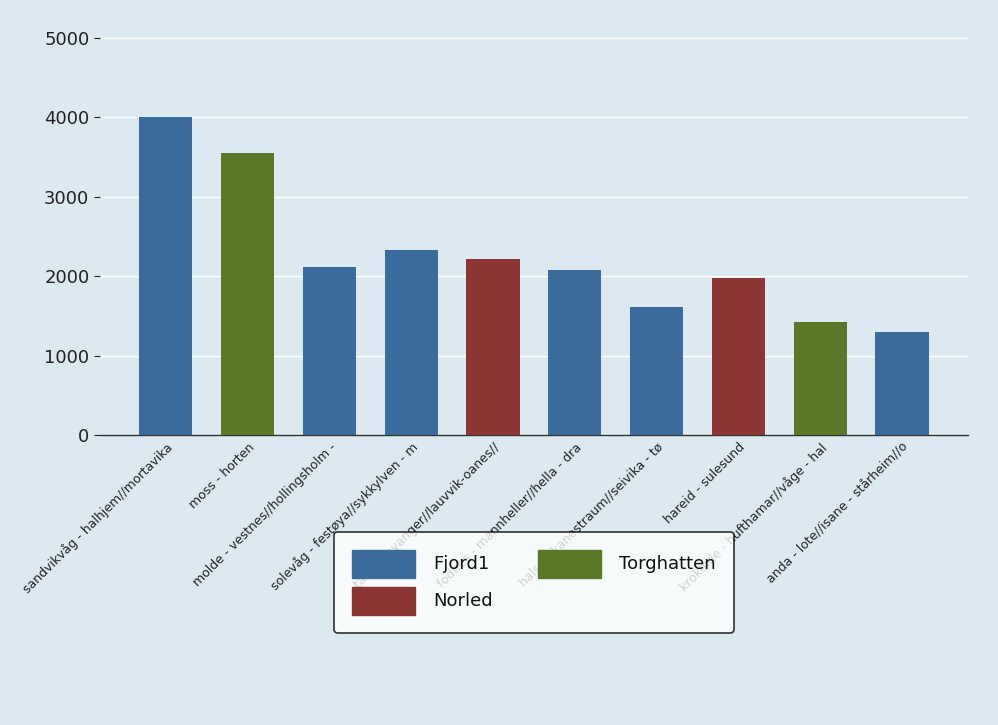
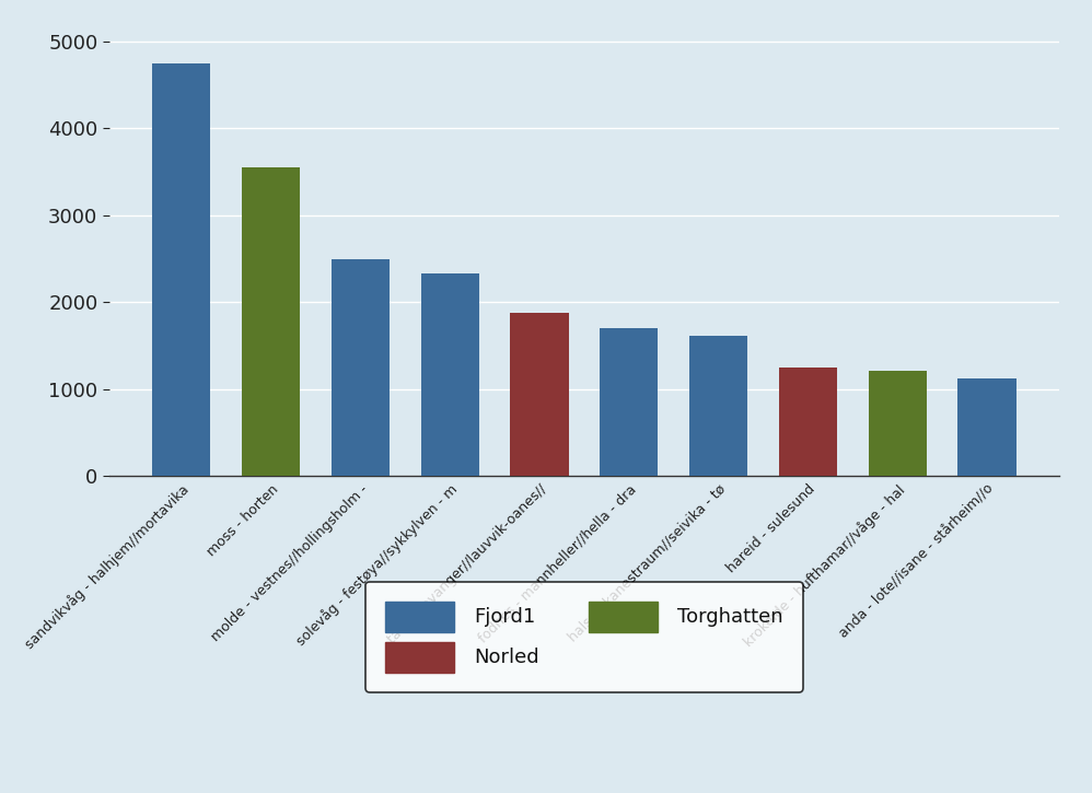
sandvikvåg - halhjem//mortavika: 4000 -> 4750
molde - vestnes//hollingsholm -: 2120 -> 2490
tau - stavanger//lauvvik-oanes//: 2220 -> 1880
fodnes - mannheller//hella - dra: 2080 -> 1700
hareid - sulesund: 1980 -> 1240
krokeide - hufthamar//våge - hal: 1420 -> 1210
anda - lote//isane - stårheim//o: 1300 -> 1120
